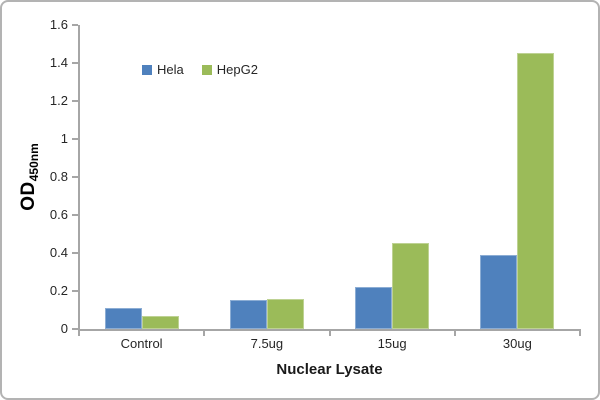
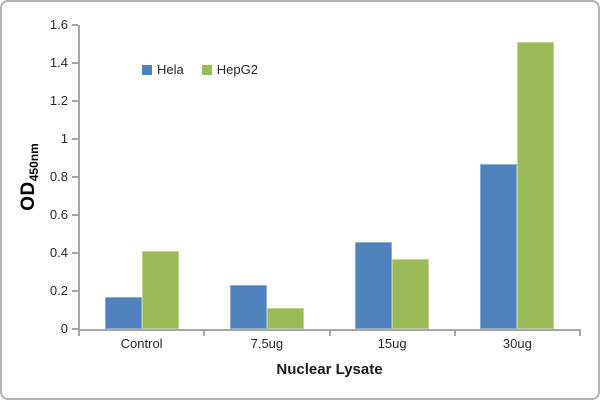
Hela/Control: 0.11 -> 0.17
HepG2/Control: 0.07 -> 0.41
Hela/7.5ug: 0.15 -> 0.23
HepG2/7.5ug: 0.16 -> 0.11
Hela/15ug: 0.22 -> 0.46
HepG2/15ug: 0.45 -> 0.37
Hela/30ug: 0.39 -> 0.87
HepG2/30ug: 1.45 -> 1.51
